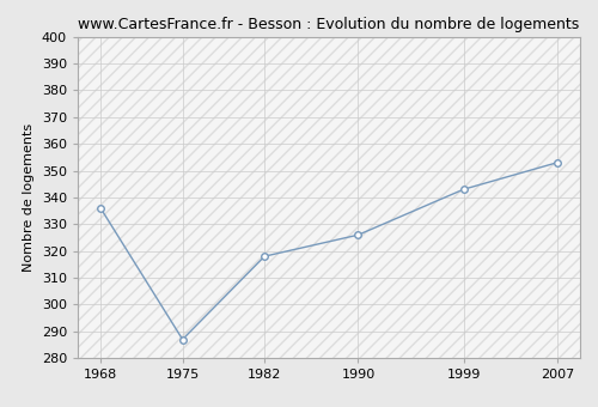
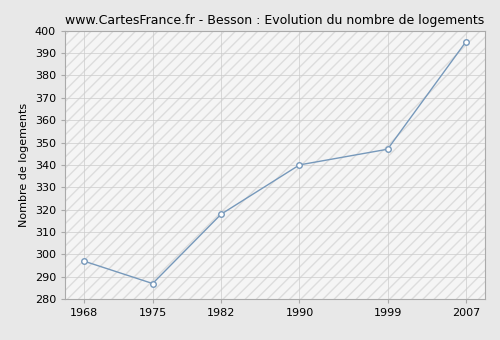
1968: 336 -> 297
1990: 326 -> 340
1999: 343 -> 347
2007: 353 -> 395
